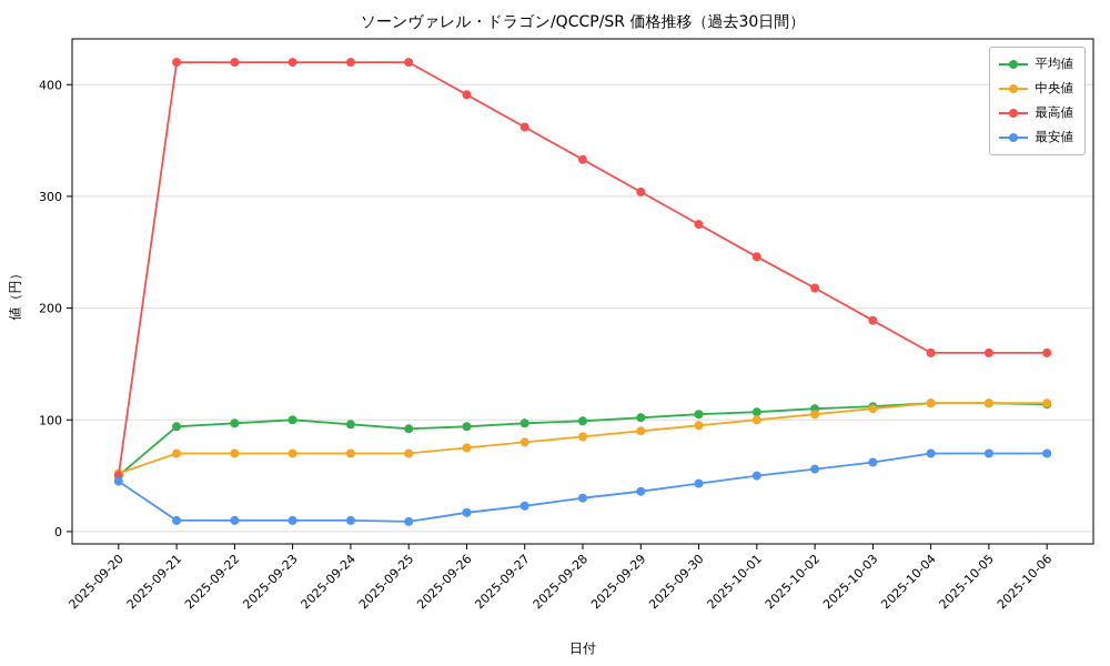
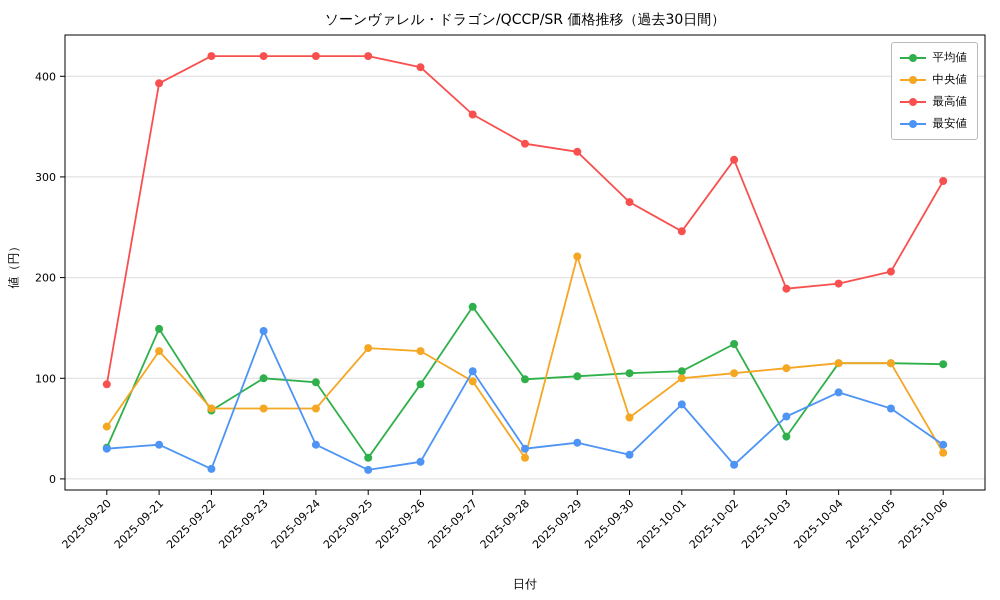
平均値/2025-09-20: 50 -> 31
最高値/2025-09-20: 50 -> 94
最安値/2025-09-20: 45 -> 30
平均値/2025-09-21: 94 -> 149
中央値/2025-09-21: 70 -> 127
最高値/2025-09-21: 420 -> 393
最安値/2025-09-21: 10 -> 34
平均値/2025-09-22: 97 -> 68
最安値/2025-09-23: 10 -> 147
最安値/2025-09-24: 10 -> 34
平均値/2025-09-25: 92 -> 21
中央値/2025-09-25: 70 -> 130
中央値/2025-09-26: 75 -> 127
最高値/2025-09-26: 391 -> 409
平均値/2025-09-27: 97 -> 171
中央値/2025-09-27: 80 -> 97
最安値/2025-09-27: 23 -> 107
中央値/2025-09-28: 85 -> 21
中央値/2025-09-29: 90 -> 221
最高値/2025-09-29: 304 -> 325
中央値/2025-09-30: 95 -> 61
最安値/2025-09-30: 43 -> 24
最安値/2025-10-01: 50 -> 74
平均値/2025-10-02: 110 -> 134
最高値/2025-10-02: 218 -> 317
最安値/2025-10-02: 56 -> 14
平均値/2025-10-03: 112 -> 42
最高値/2025-10-04: 160 -> 194
最安値/2025-10-04: 70 -> 86
最高値/2025-10-05: 160 -> 206
中央値/2025-10-06: 115 -> 26
最高値/2025-10-06: 160 -> 296
最安値/2025-10-06: 70 -> 34
